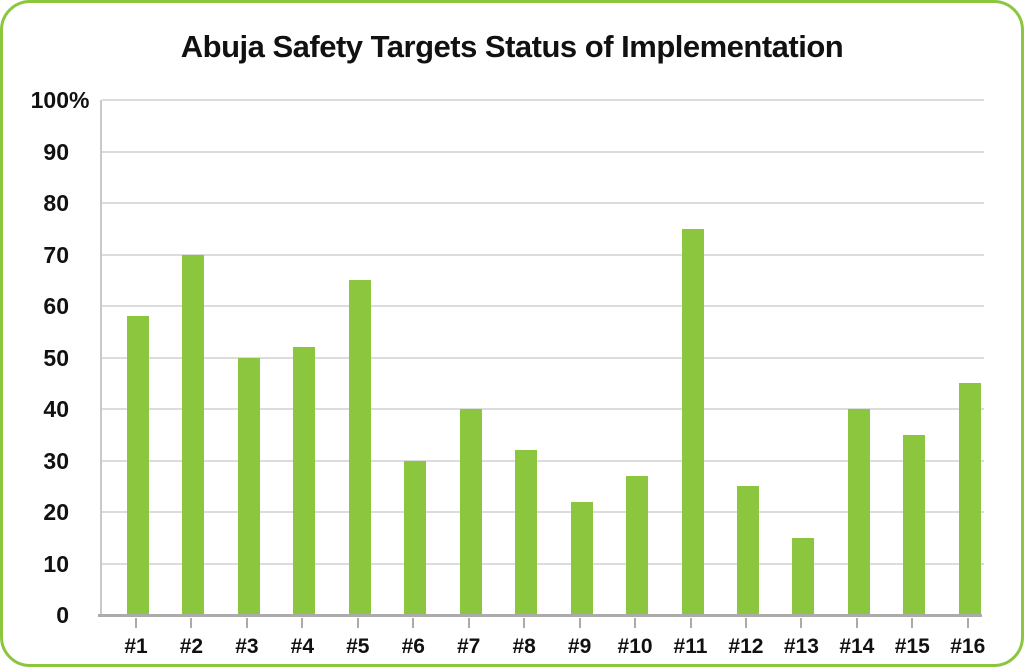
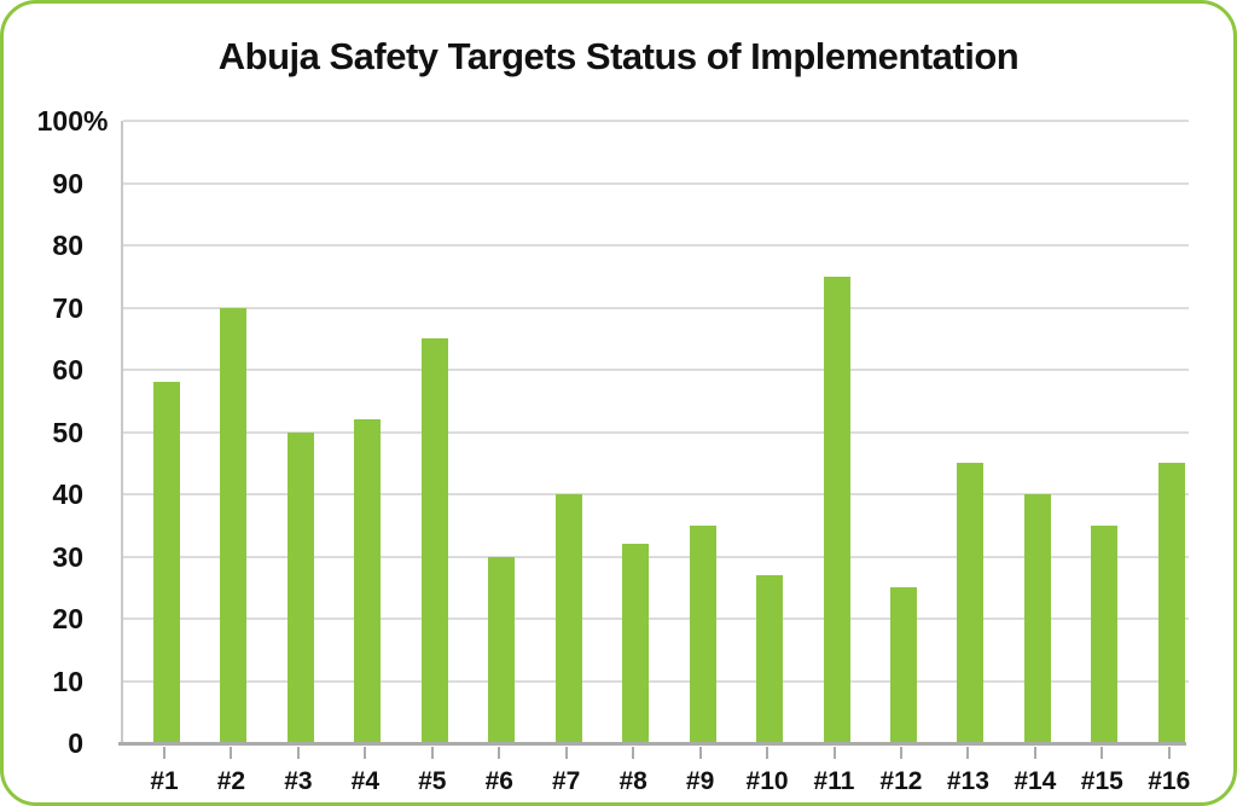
#9: 22 -> 35
#13: 15 -> 45
